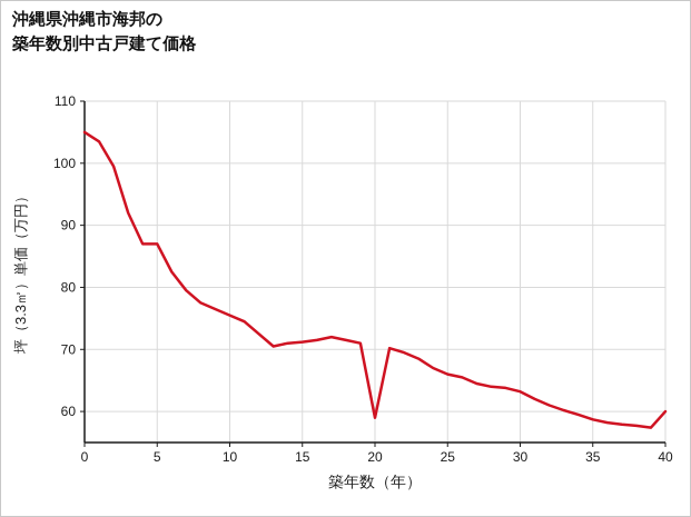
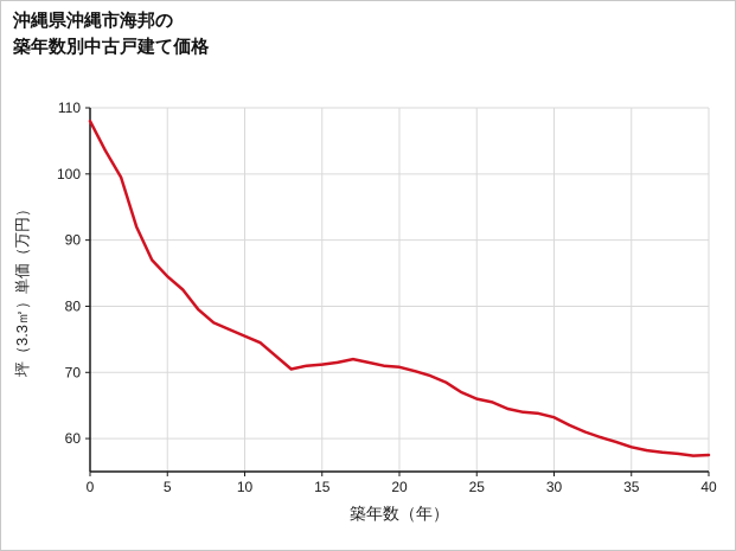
0: 105 -> 108
5: 87 -> 84
20: 59 -> 71
40: 60 -> 58
